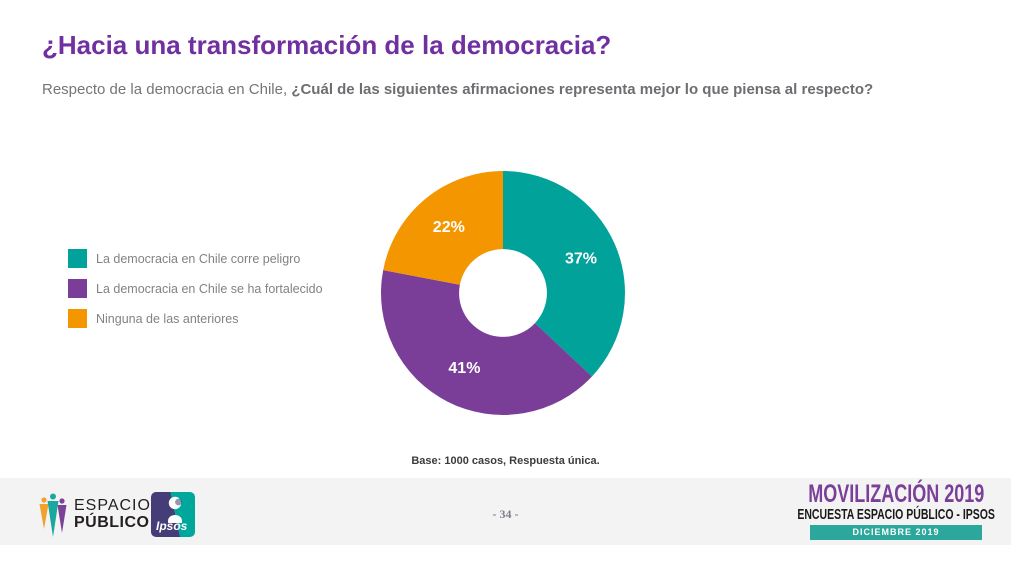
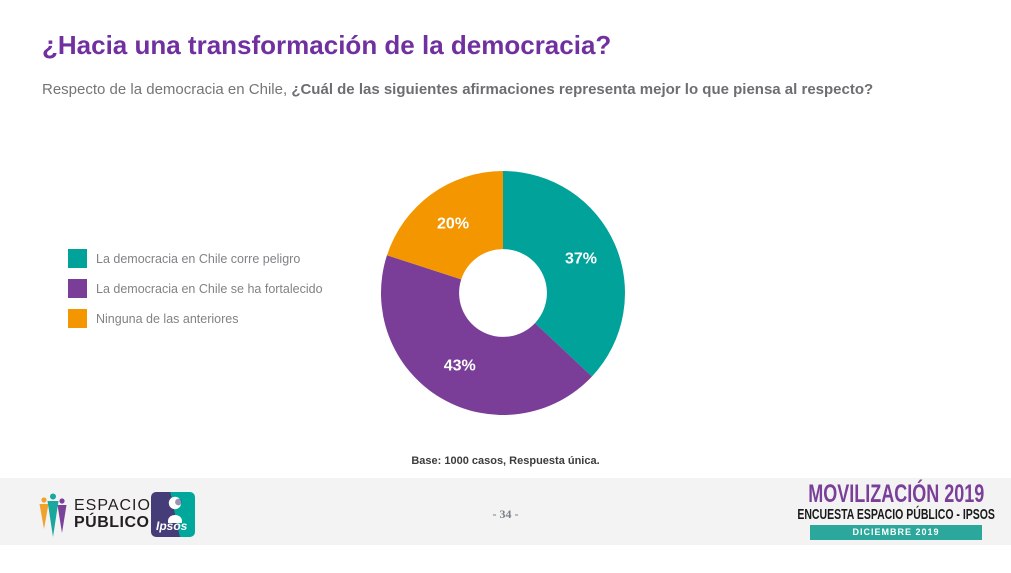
La democracia en Chile se ha fortalecido: 41% -> 43%
Ninguna de las anteriores: 22% -> 20%
